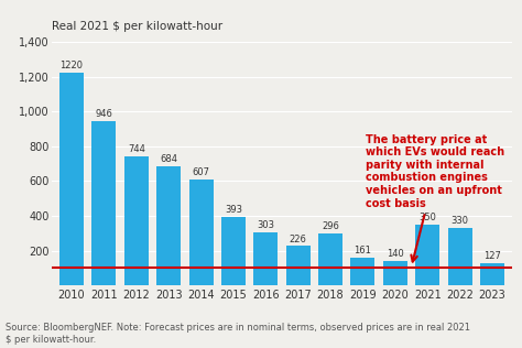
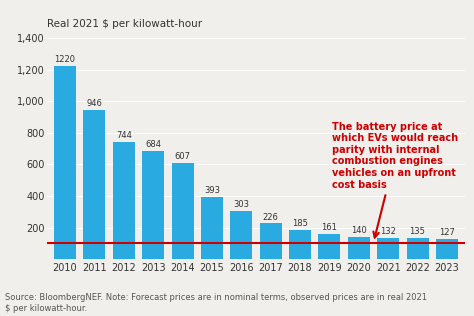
2018: 296 -> 185
2021: 350 -> 130
2022: 330 -> 140
